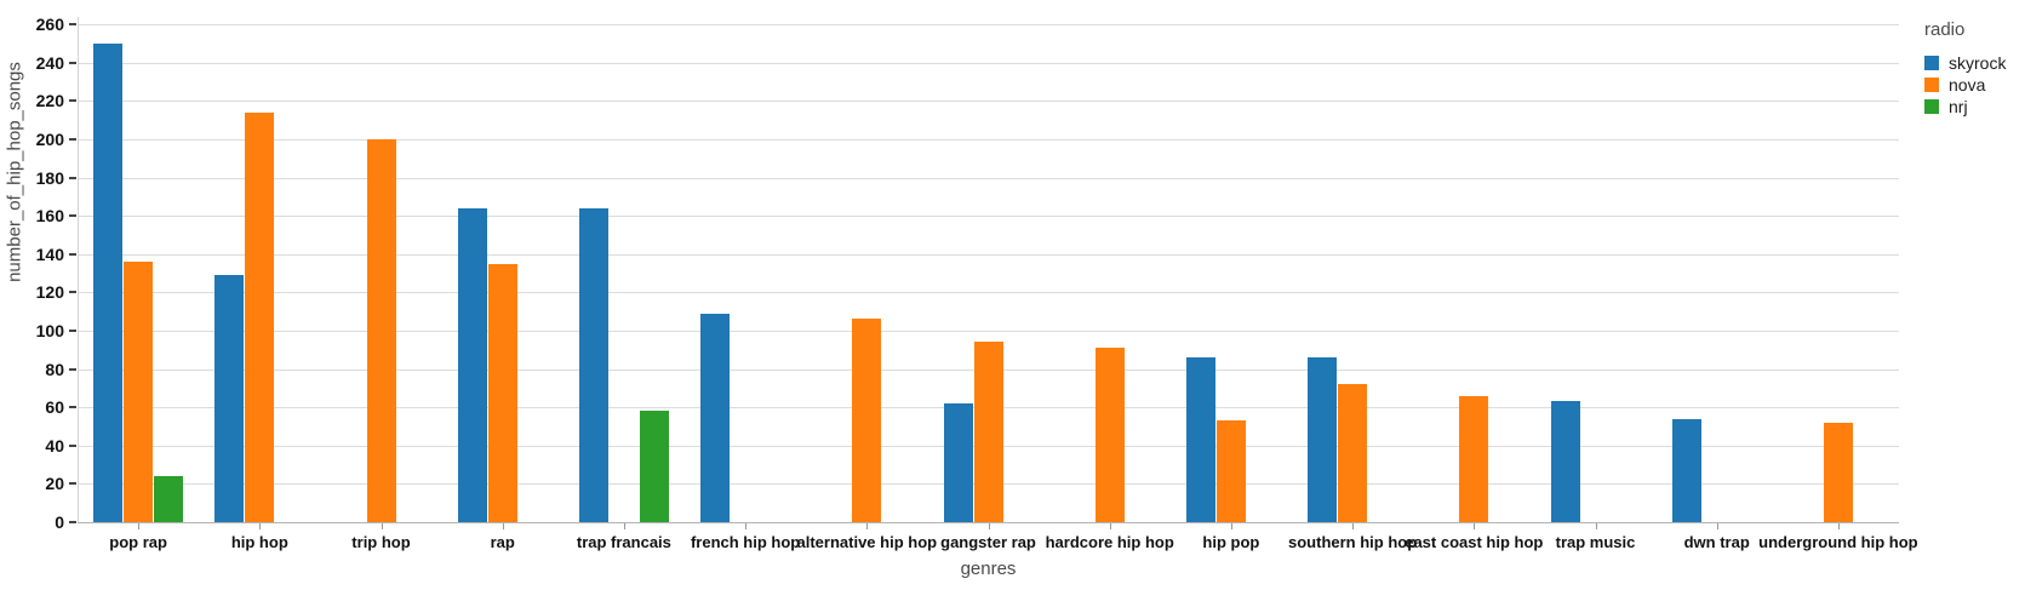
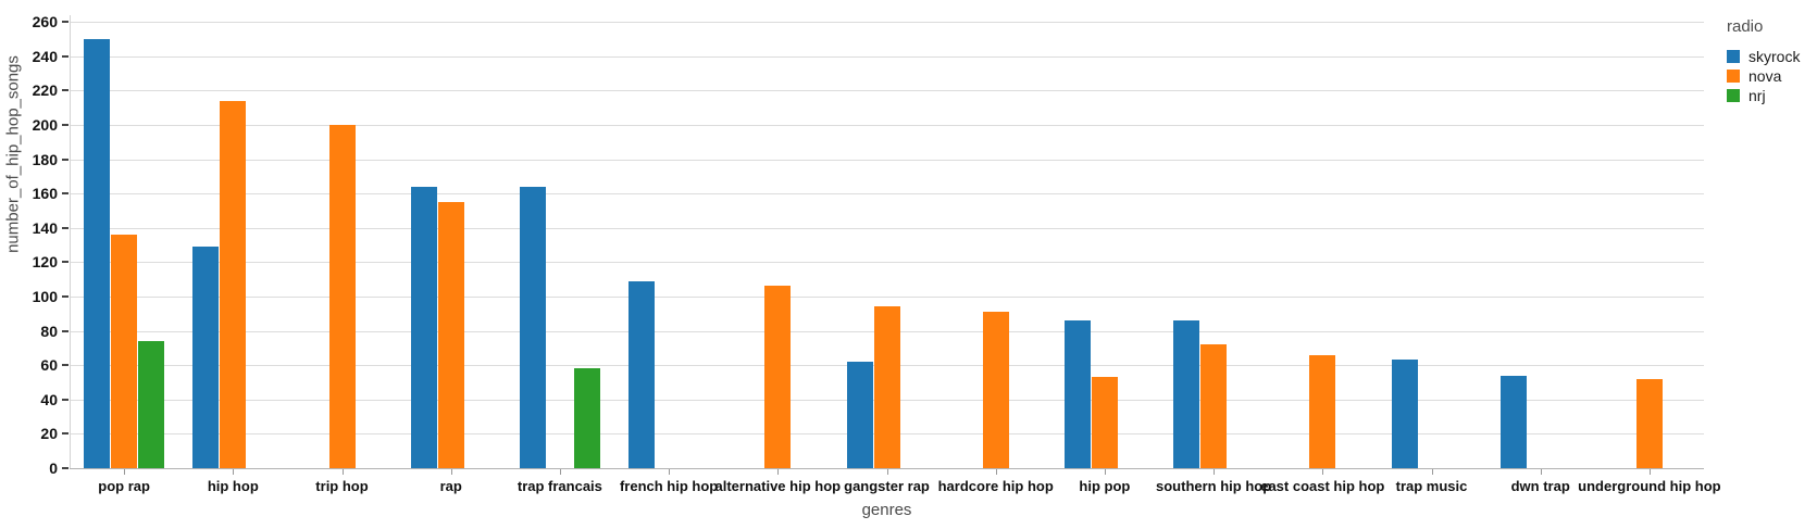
nrj/pop rap: 24 -> 74
nova/rap: 135 -> 155
